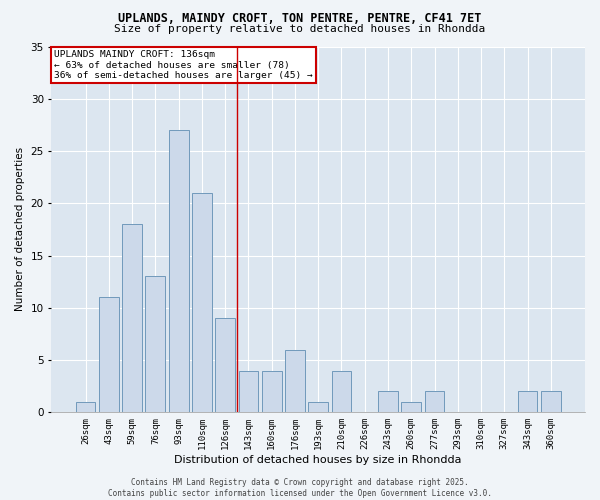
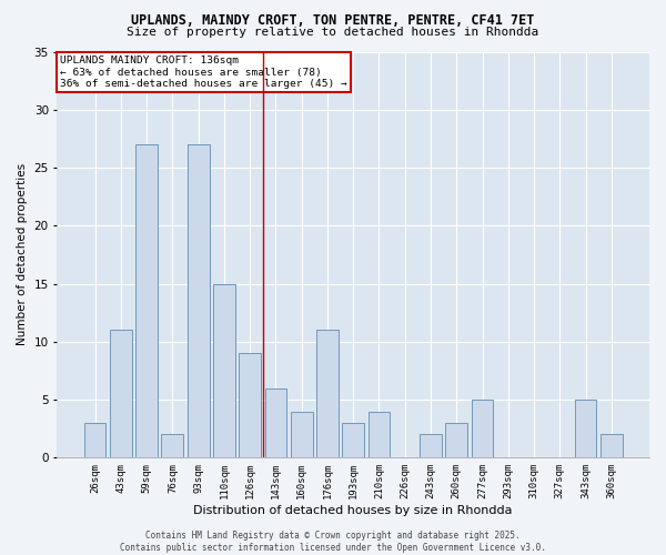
26sqm: 1 -> 3
59sqm: 18 -> 27
76sqm: 13 -> 2
110sqm: 21 -> 15
143sqm: 4 -> 6
176sqm: 6 -> 11
193sqm: 1 -> 3
260sqm: 1 -> 3
277sqm: 2 -> 5
343sqm: 2 -> 5
